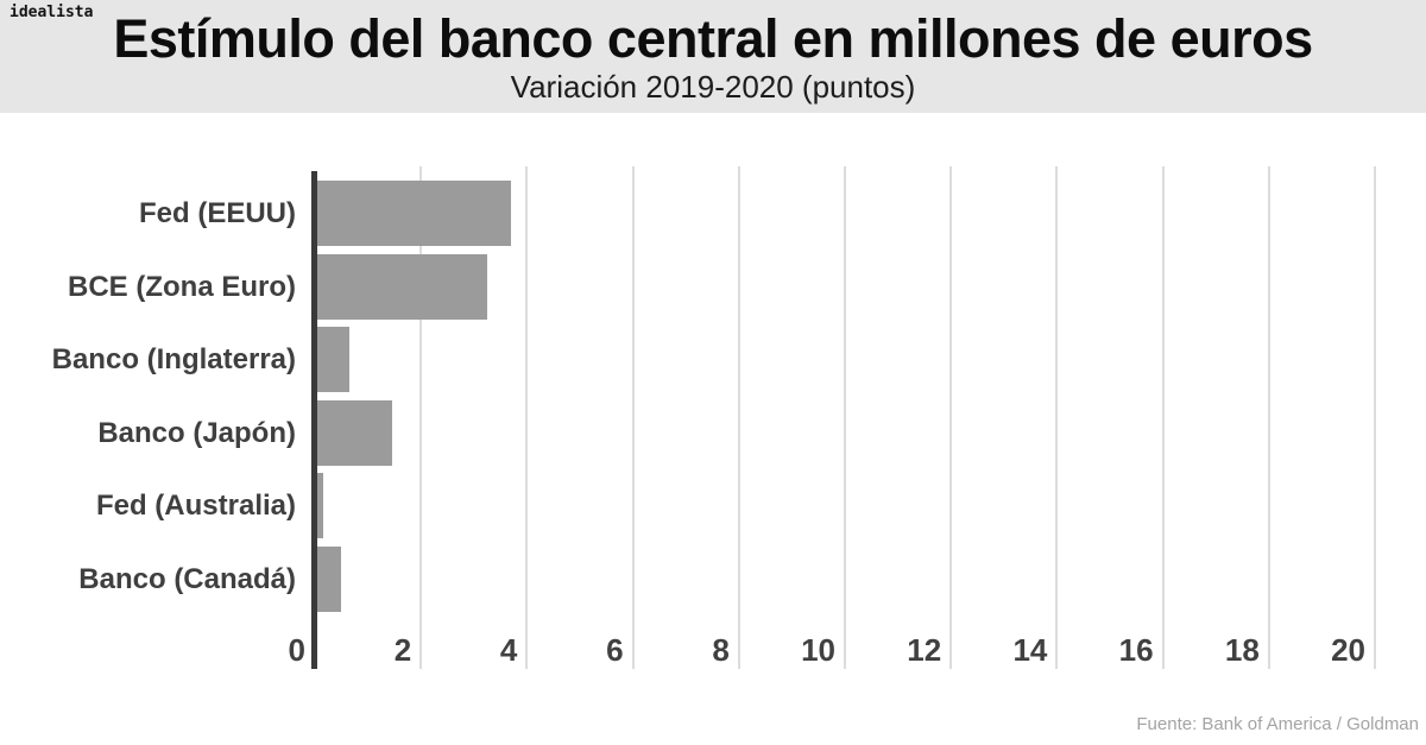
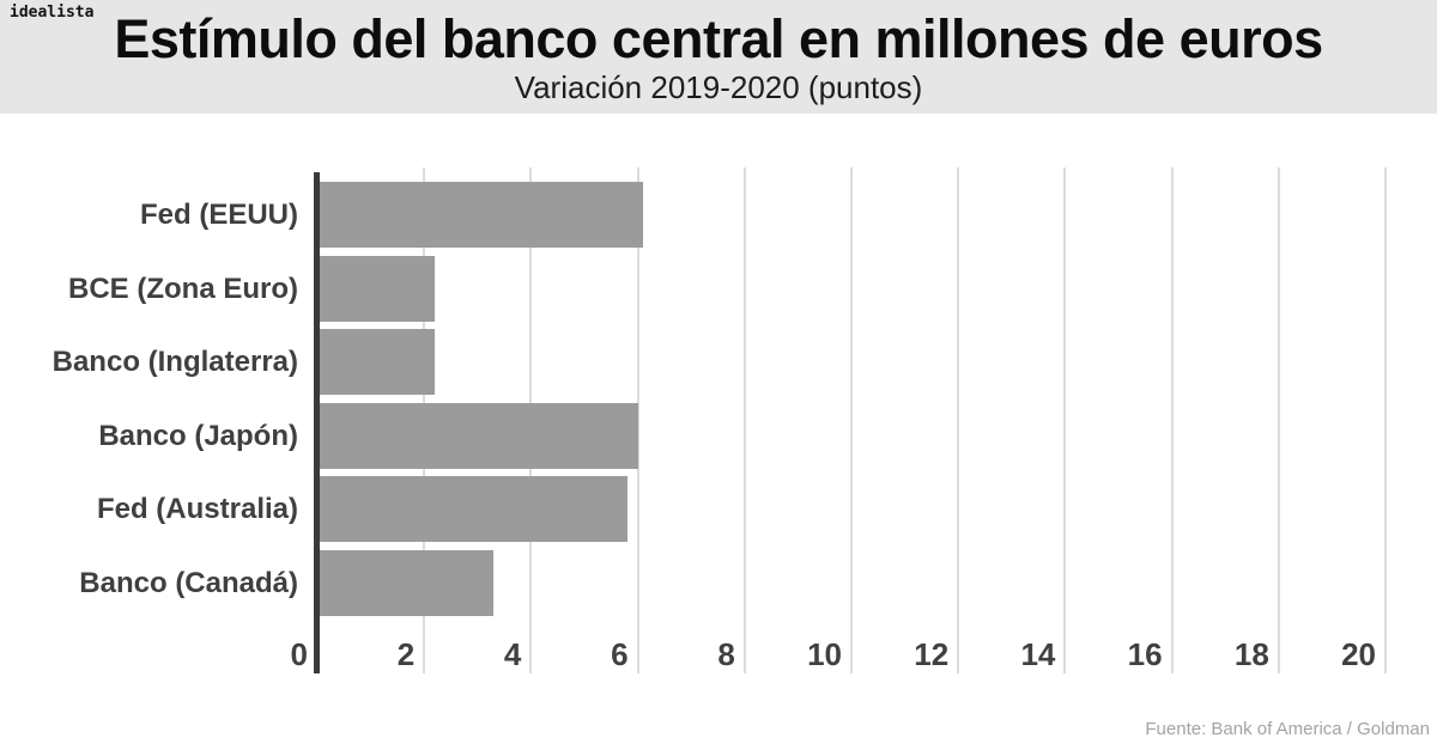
Fed (EEUU): 3.7 -> 6.1
BCE (Zona Euro): 3.2 -> 2.2
Banco (Inglaterra): 0.7 -> 2.2
Banco (Japón): 1.4 -> 6.0
Fed (Australia): 0.1 -> 5.8
Banco (Canadá): 0.5 -> 3.3
